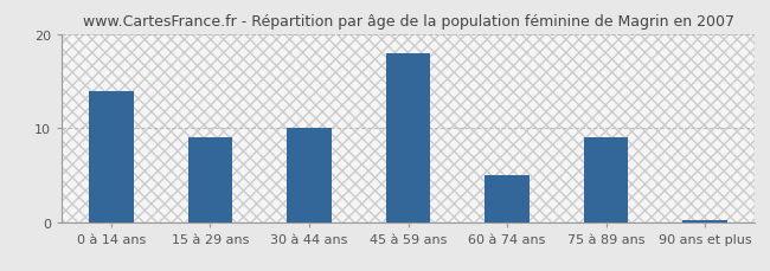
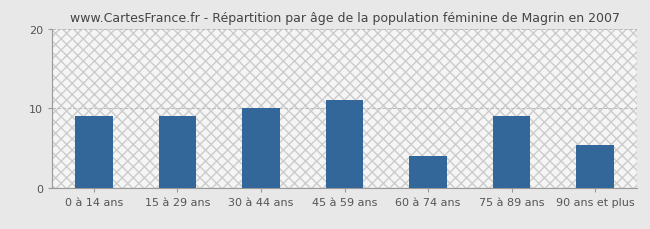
0 à 14 ans: 14.0 -> 9.0
45 à 59 ans: 18.0 -> 11.0
60 à 74 ans: 5.0 -> 4.0
90 ans et plus: 0.2 -> 5.4
